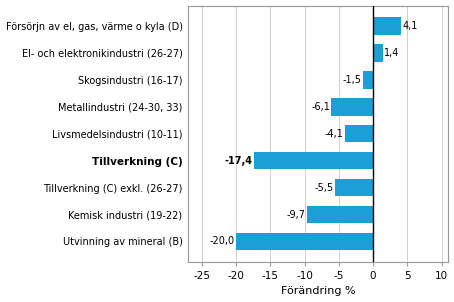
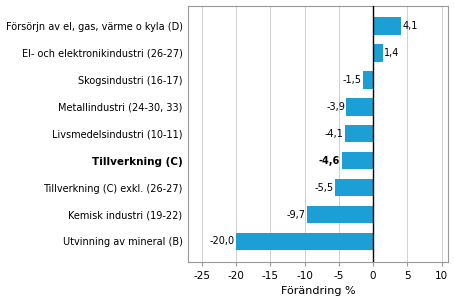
Metallindustri (24-30, 33): -6,1 -> -3,9
Tillverkning (C): -17,4 -> -4,6
